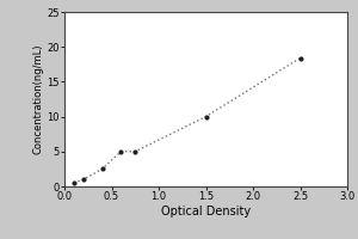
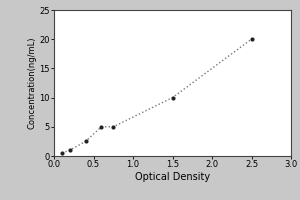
2.5: 18.4 -> 20.0
